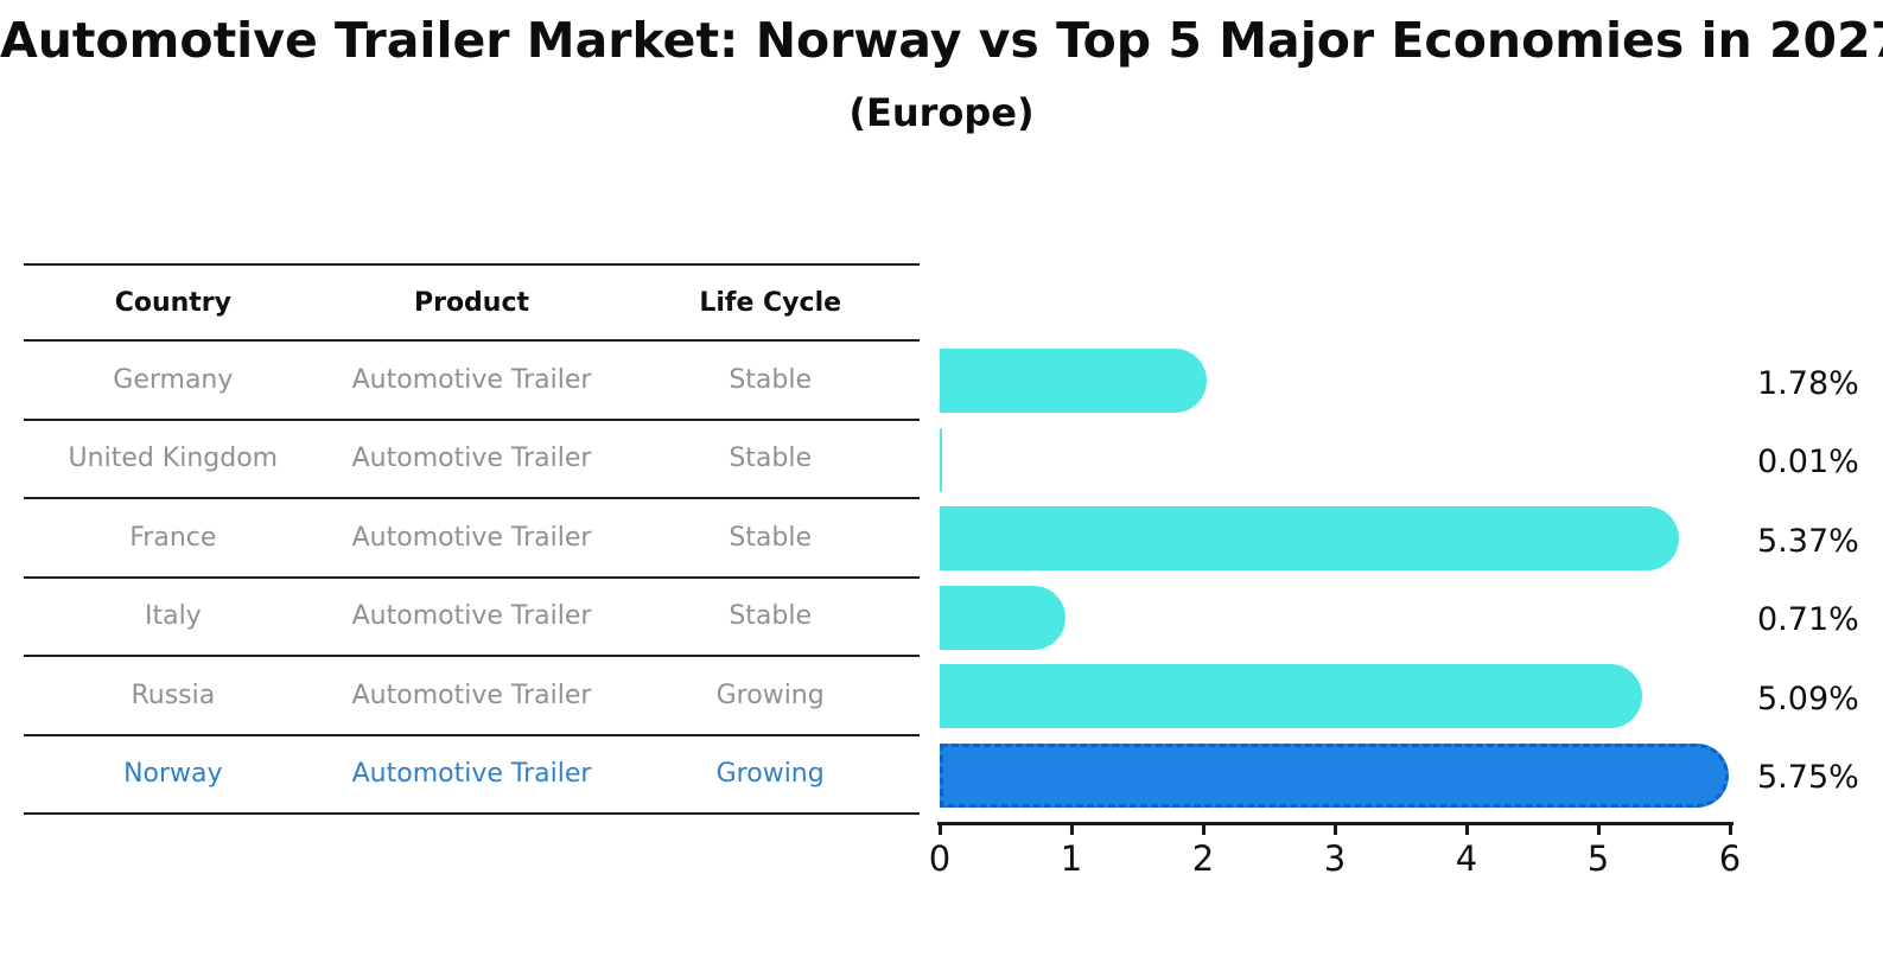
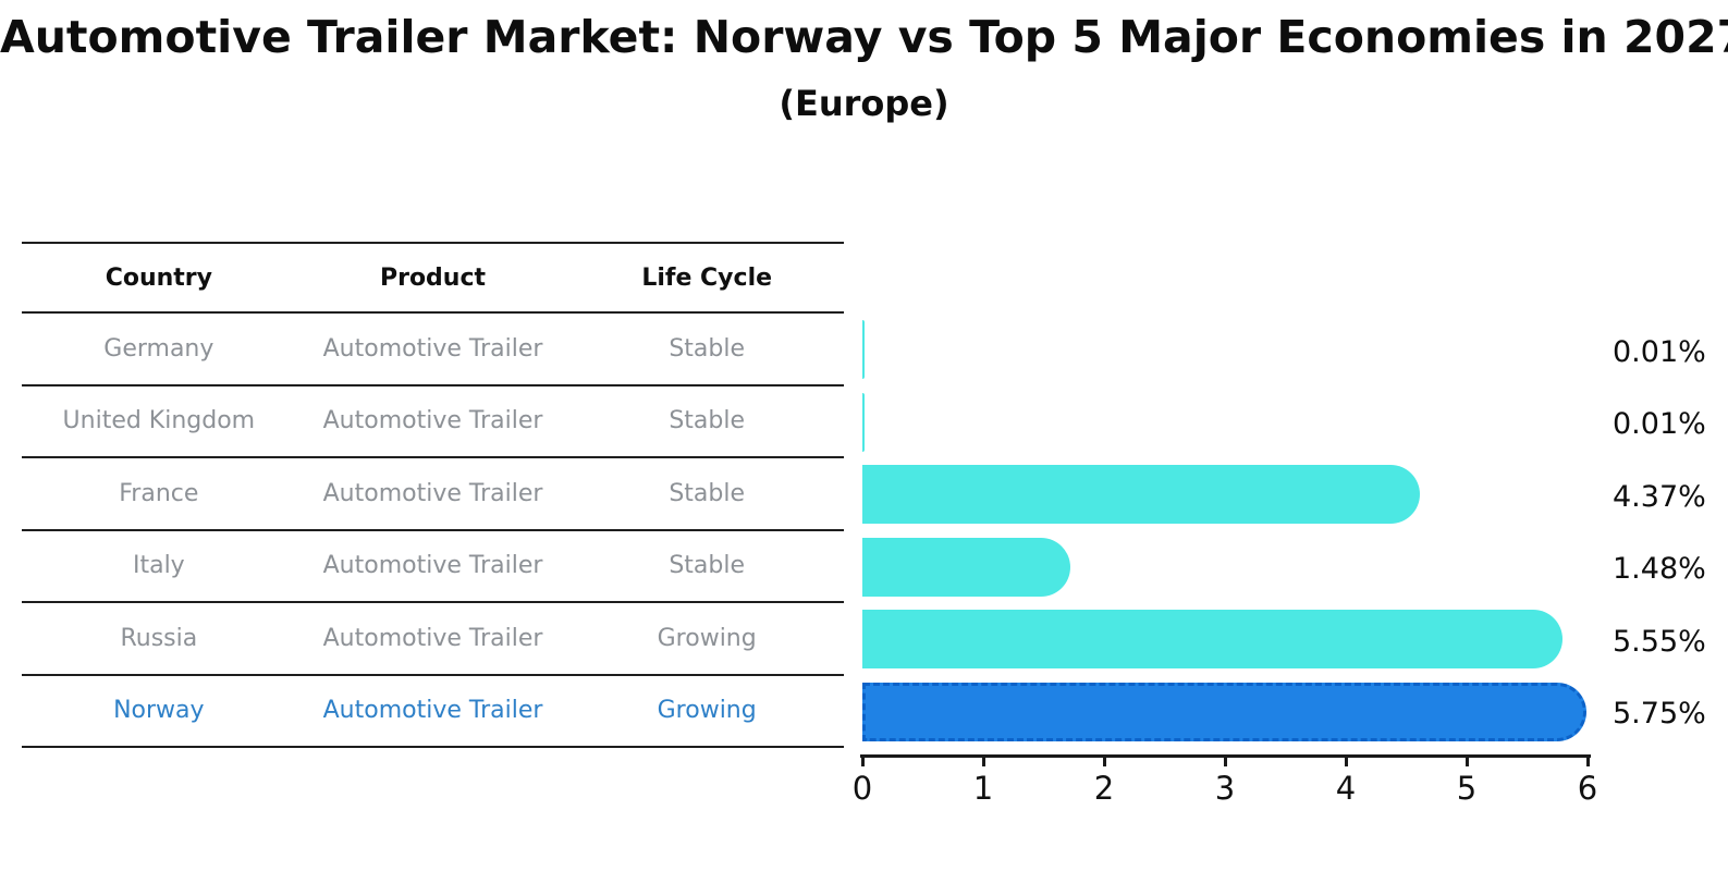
Germany: 1.78% -> 0.01%
France: 5.37% -> 4.37%
Italy: 0.71% -> 1.48%
Russia: 5.09% -> 5.55%
